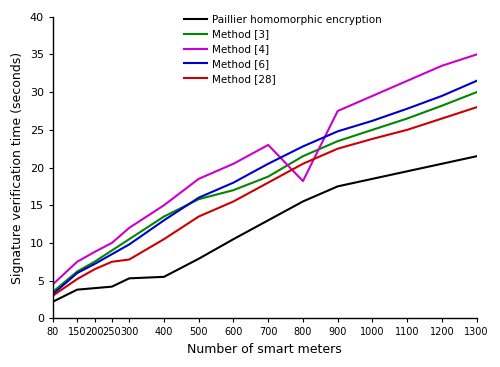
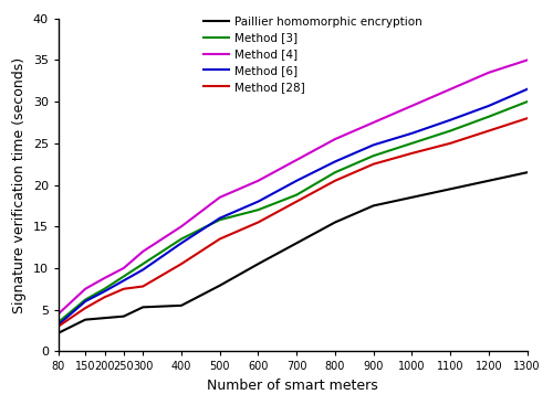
Method [4]/800: 18.2 -> 25.5
